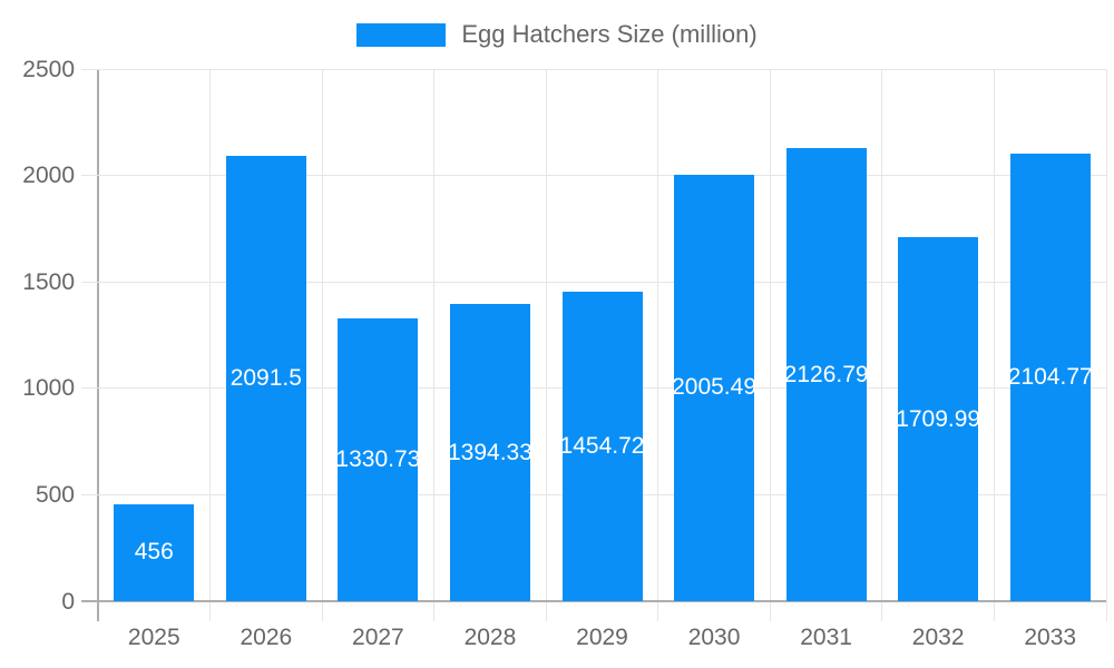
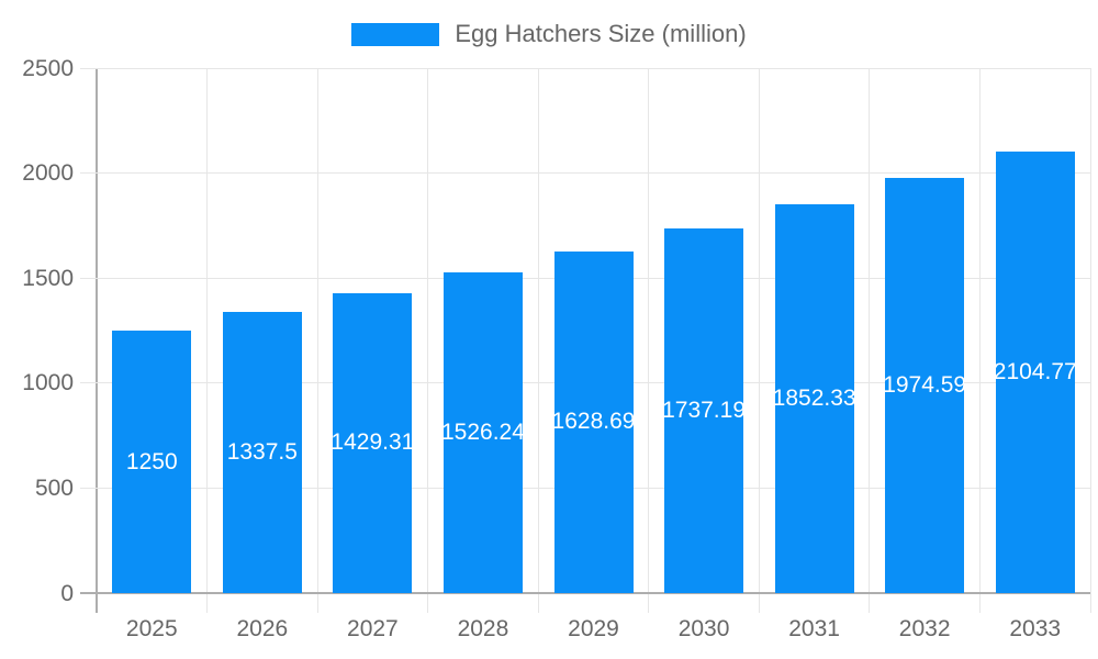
2025: 456 -> 1250
2026: 2091.5 -> 1337.5
2027: 1330.73 -> 1429.31
2028: 1394.33 -> 1526.24
2029: 1454.72 -> 1628.69
2030: 2005.49 -> 1737.19
2031: 2126.79 -> 1852.33
2032: 1709.99 -> 1974.59
